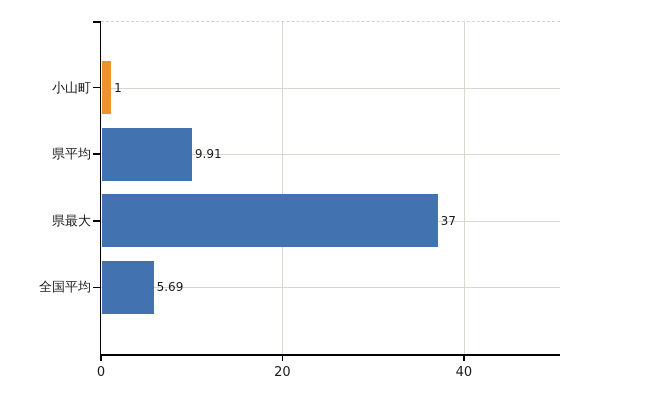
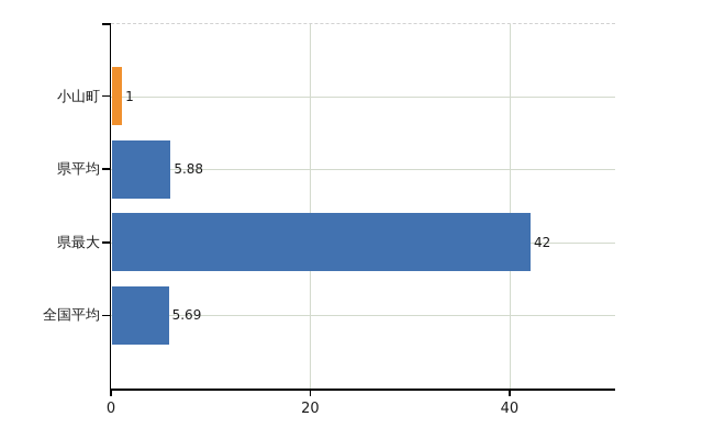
県平均: 9.91 -> 5.88
県最大: 37 -> 42
